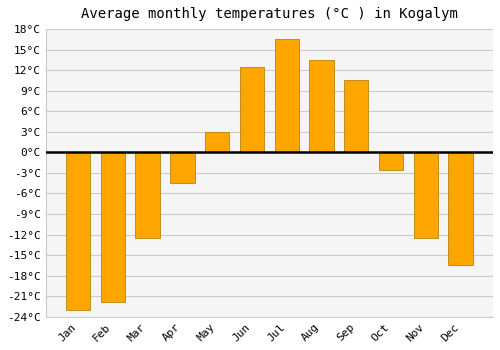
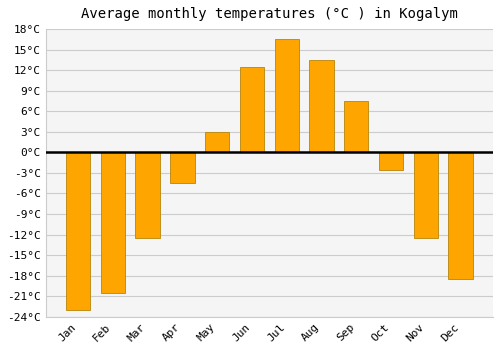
Feb: -21.8°C -> -20.5°C
Sep: 10.6°C -> 7.5°C
Dec: -16.4°C -> -18.5°C
